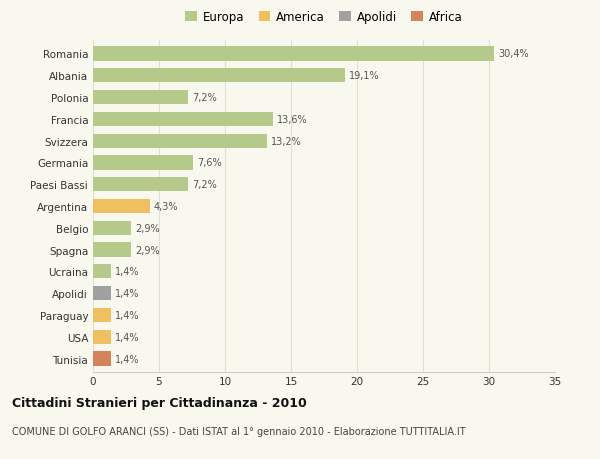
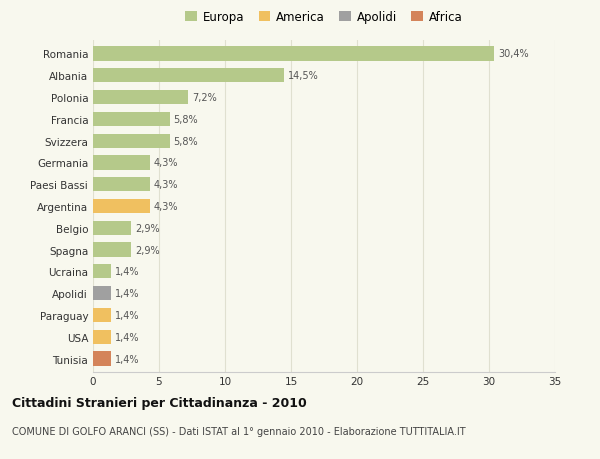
Albania: 19,1% -> 14,5%
Francia: 13,6% -> 5,8%
Svizzera: 13,2% -> 5,8%
Germania: 7,6% -> 4,3%
Paesi Bassi: 7,2% -> 4,3%
